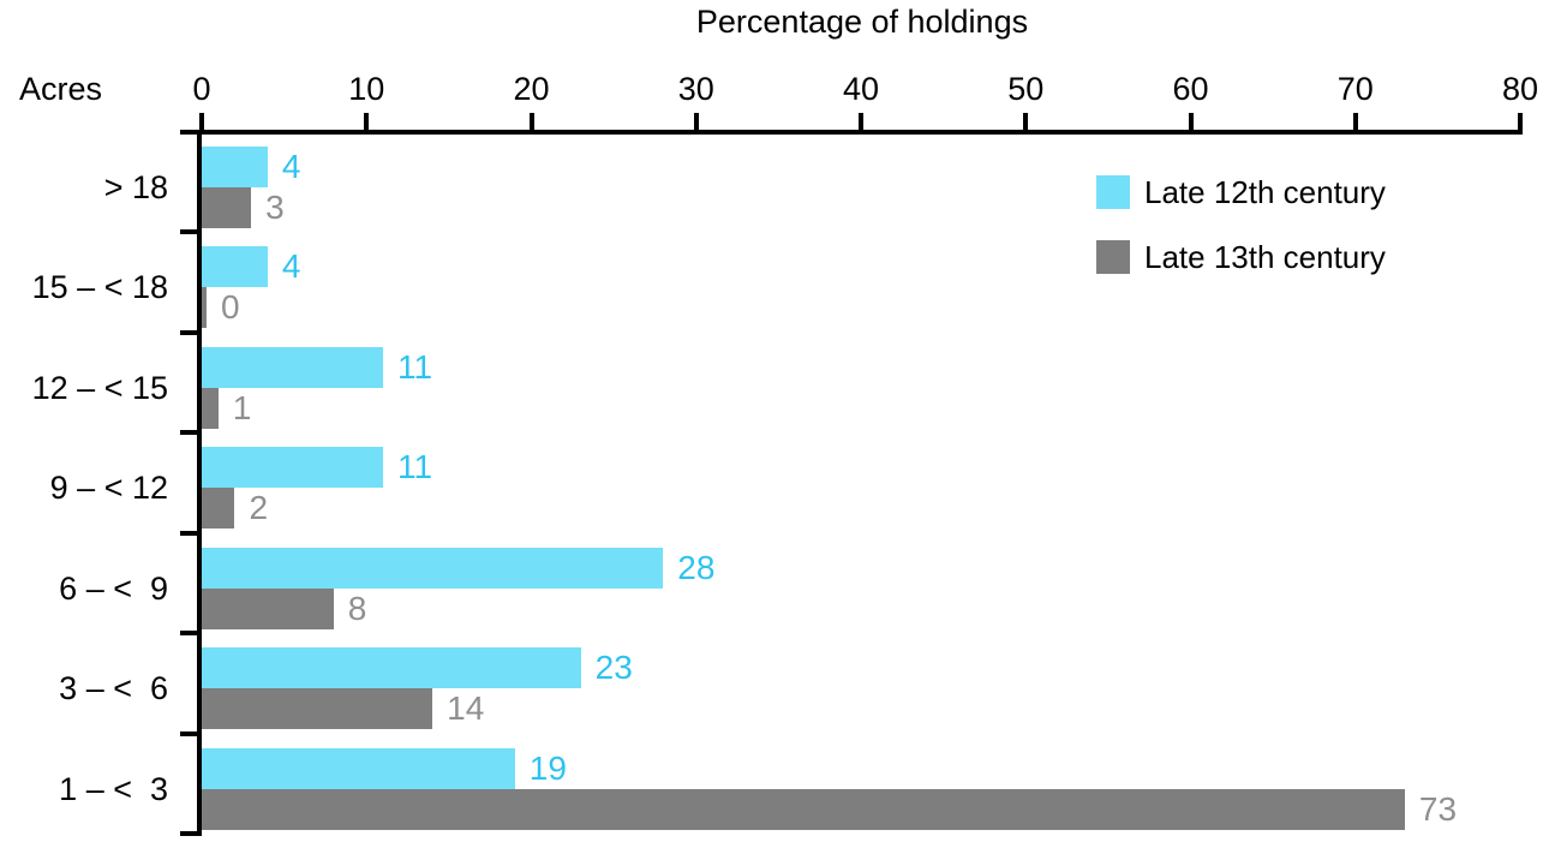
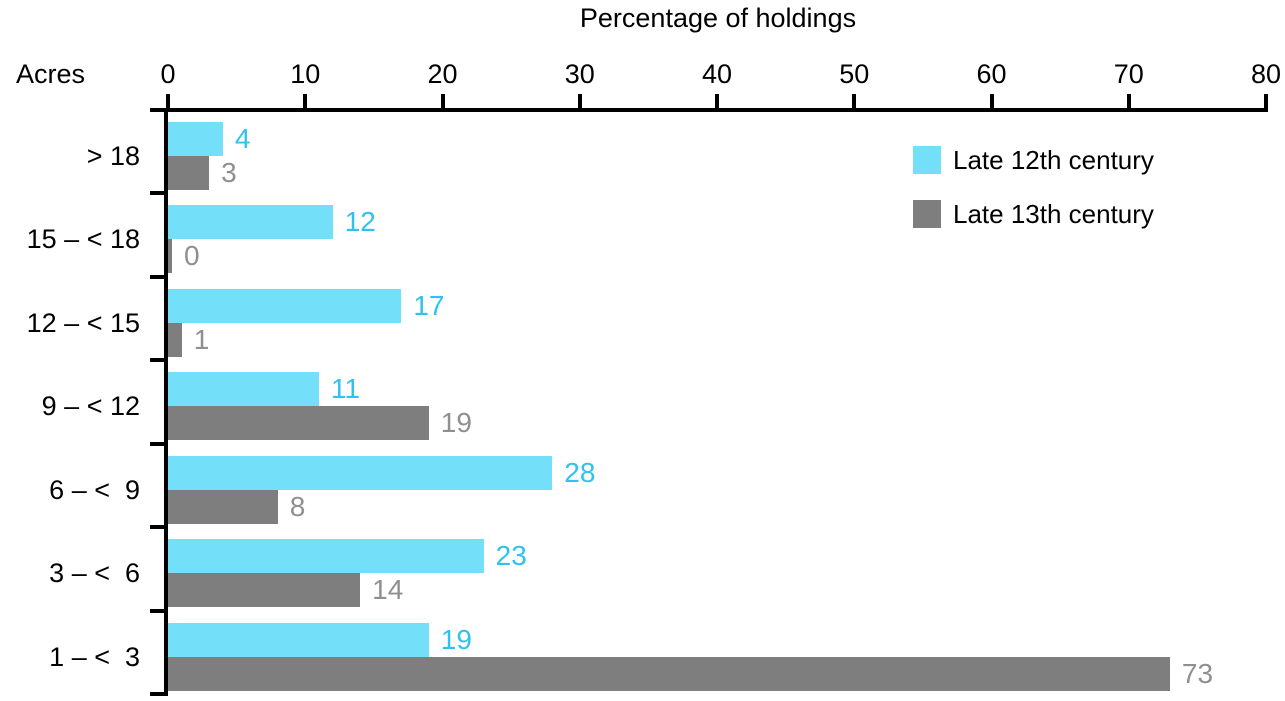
Late 12th century/15 – < 18: 4 -> 12
Late 12th century/12 – < 15: 11 -> 17
Late 13th century/9 – < 12: 2 -> 19
